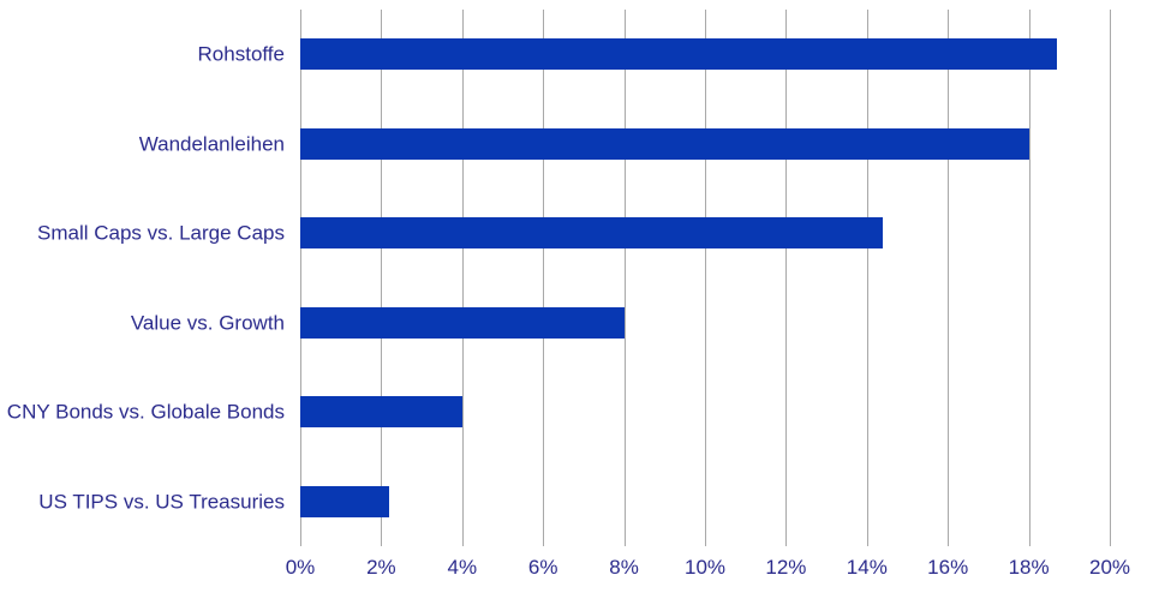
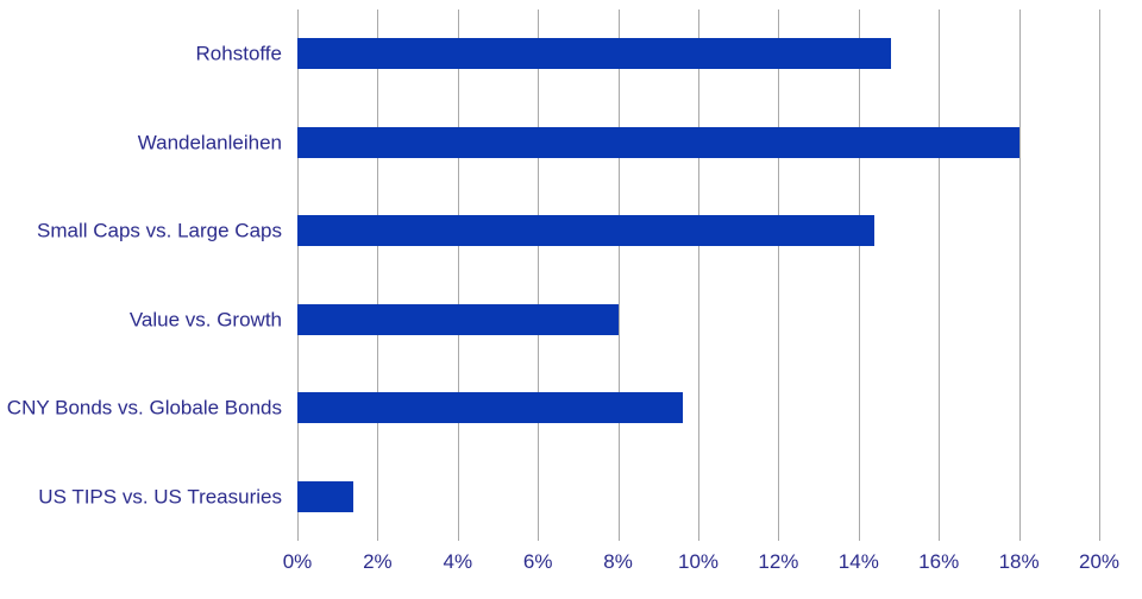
Rohstoffe: 18.7% -> 14.8%
CNY Bonds vs. Globale Bonds: 4.0% -> 9.6%
US TIPS vs. US Treasuries: 2.2% -> 1.4%
